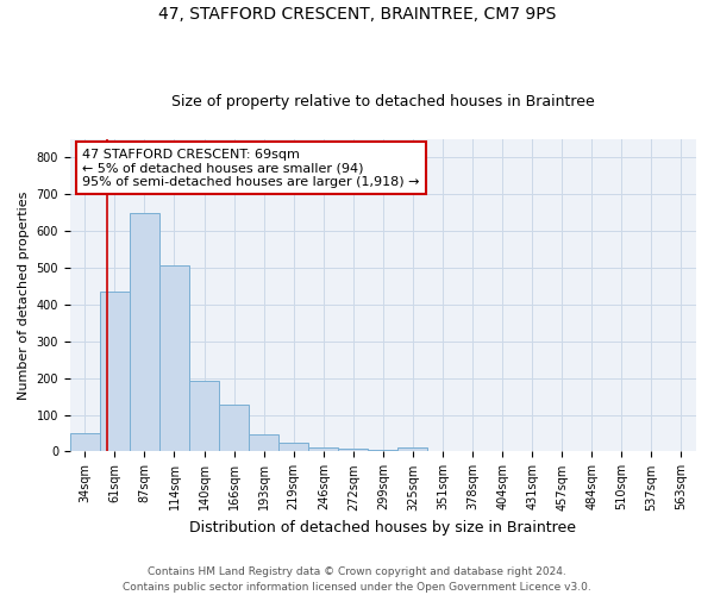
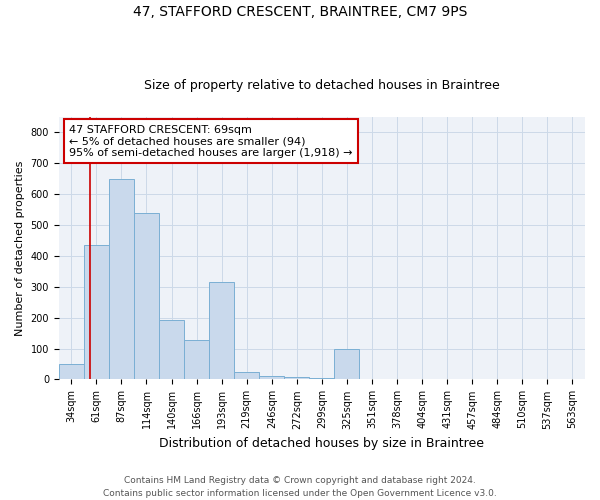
114sqm: 505 -> 540
193sqm: 48 -> 315
325sqm: 10 -> 100
